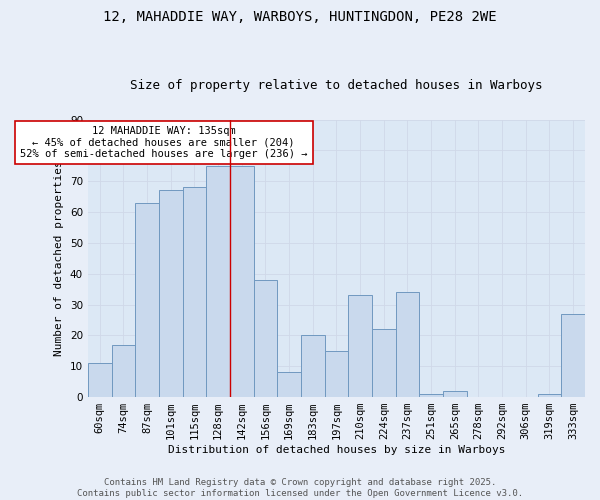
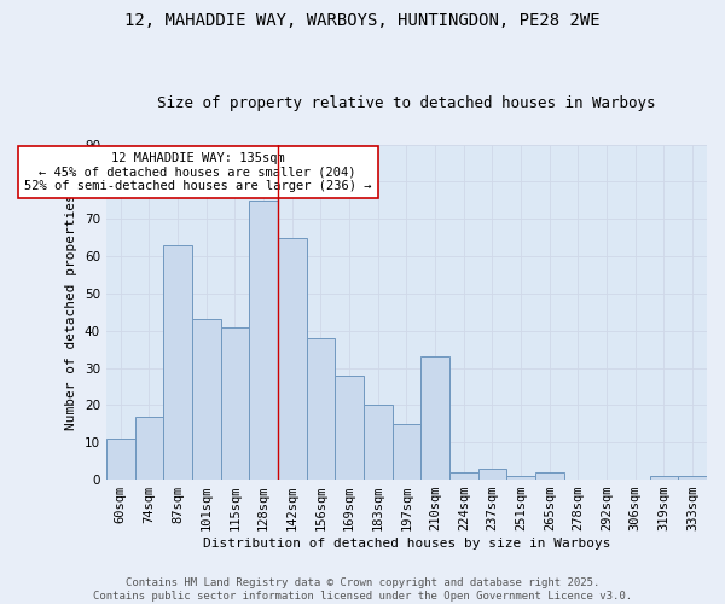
101sqm: 67 -> 43
115sqm: 68 -> 41
142sqm: 75 -> 65
169sqm: 8 -> 28
224sqm: 22 -> 2
237sqm: 34 -> 3
333sqm: 27 -> 1
